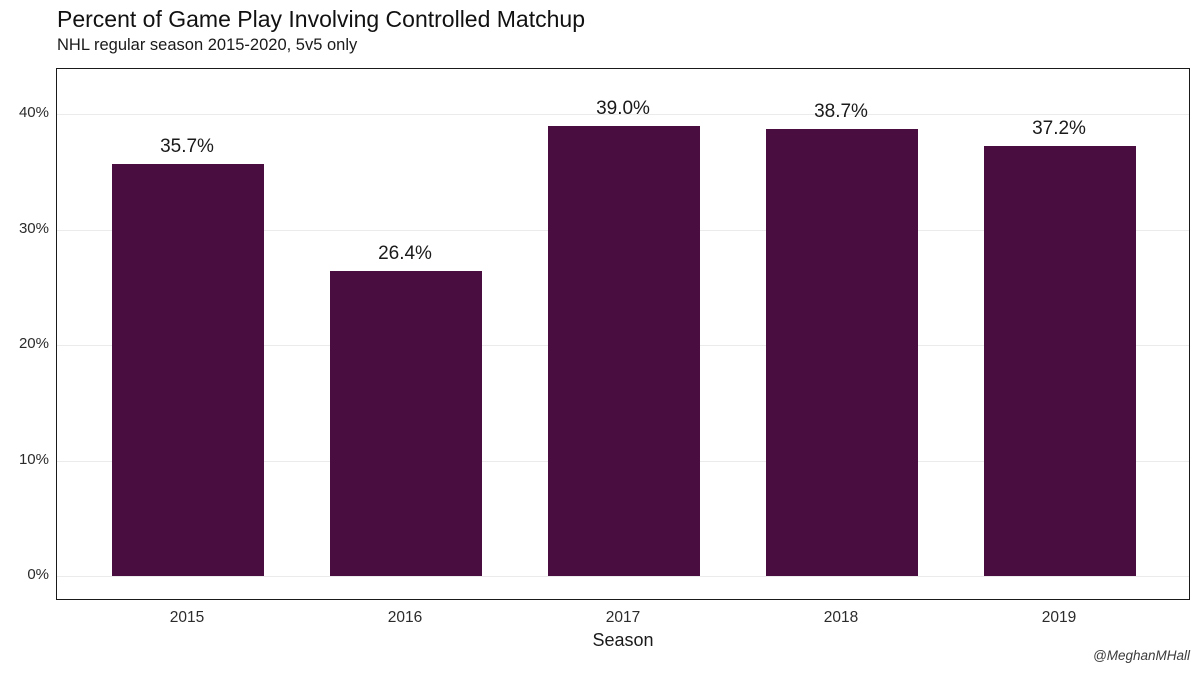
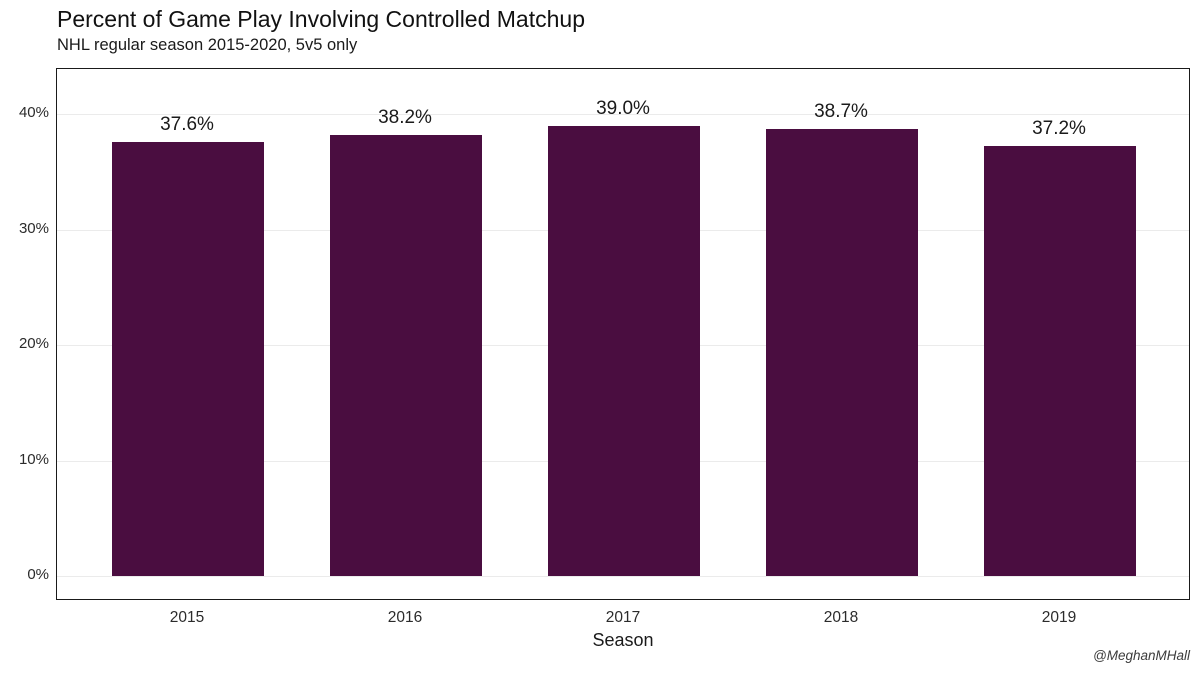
2015: 35.7% -> 37.6%
2016: 26.4% -> 38.2%
